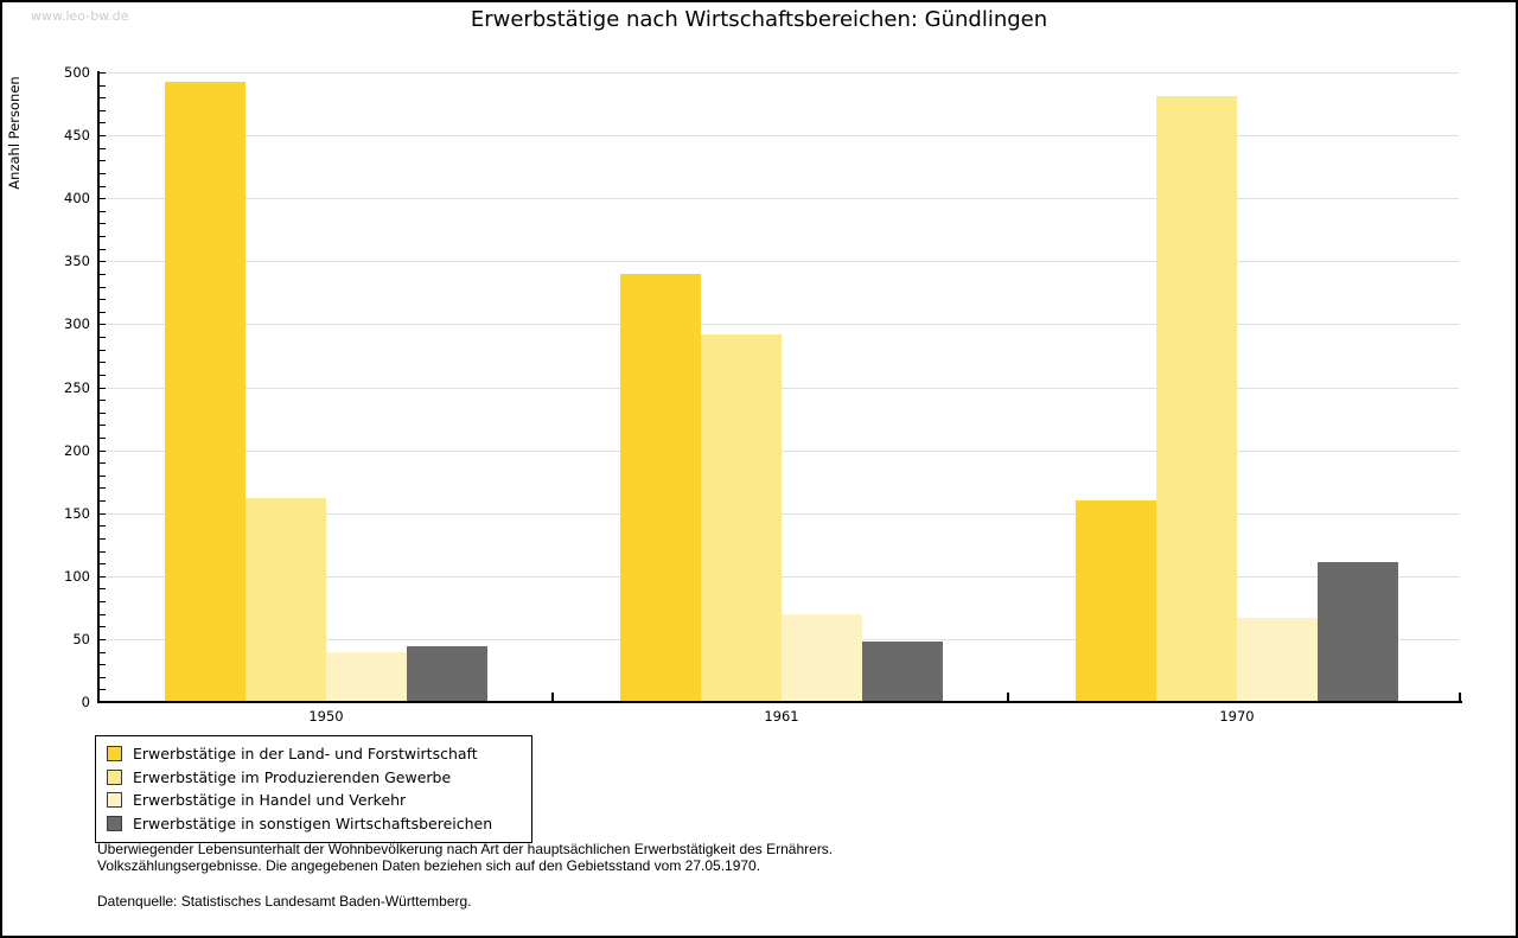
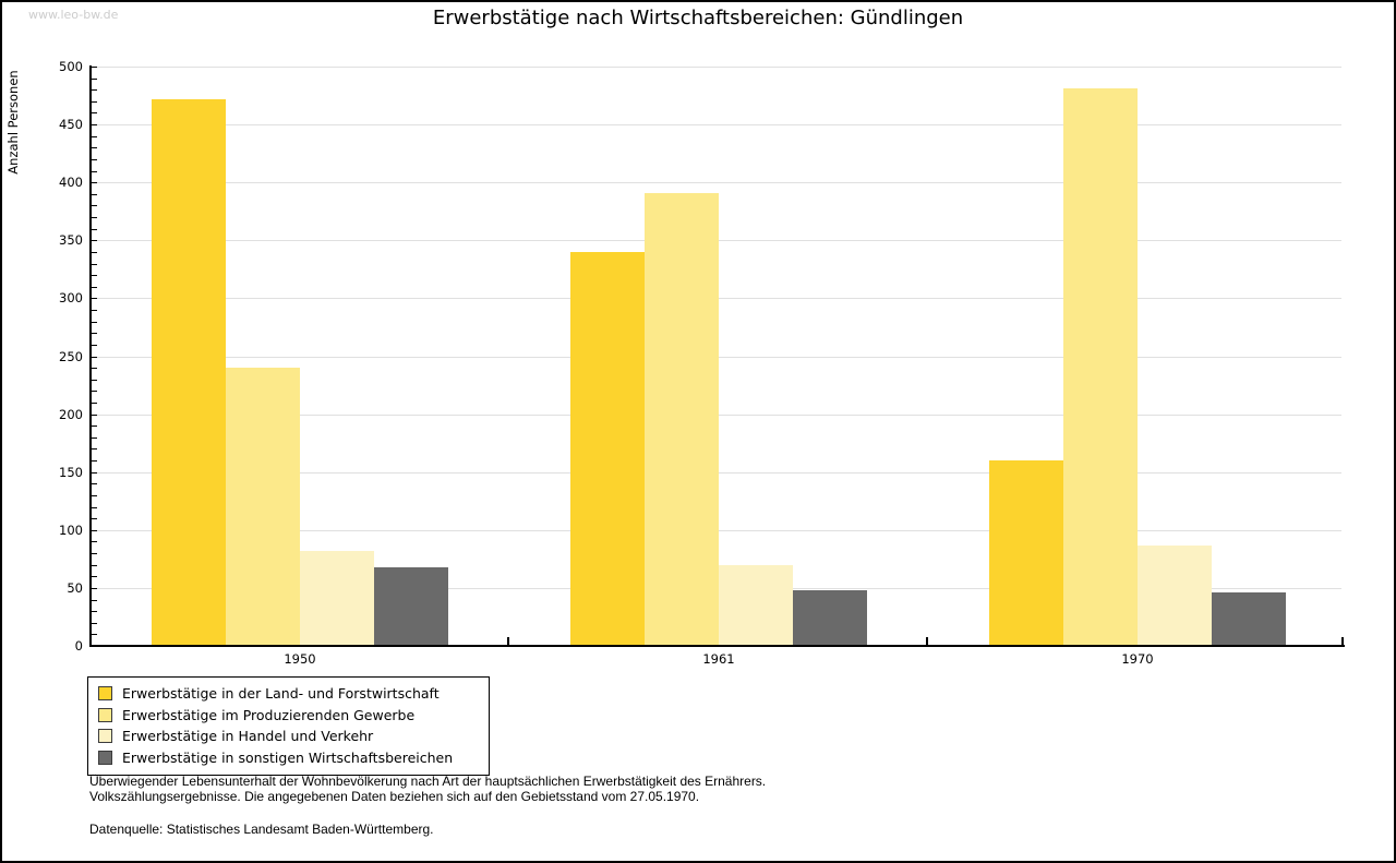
Erwerbstätige in der Land- und Forstwirtschaft/1950: 492 -> 472
Erwerbstätige im Produzierenden Gewerbe/1950: 162 -> 240
Erwerbstätige in Handel und Verkehr/1950: 40 -> 82
Erwerbstätige in sonstigen Wirtschaftsbereichen/1950: 44 -> 68
Erwerbstätige im Produzierenden Gewerbe/1961: 292 -> 391
Erwerbstätige in Handel und Verkehr/1970: 67 -> 87
Erwerbstätige in sonstigen Wirtschaftsbereichen/1970: 111 -> 46
